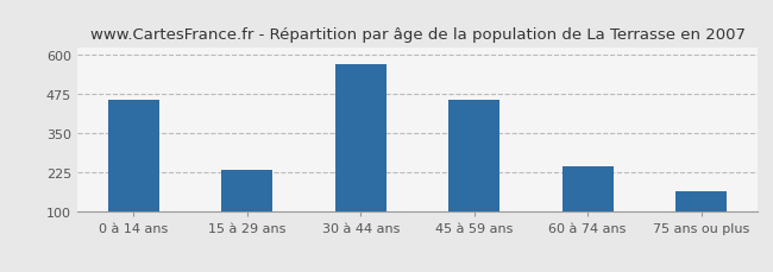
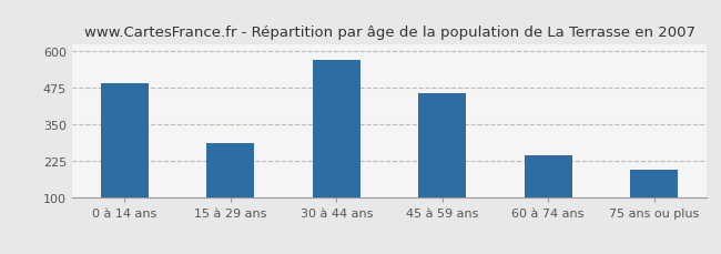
0 à 14 ans: 455 -> 490
15 à 29 ans: 235 -> 285
75 ans ou plus: 165 -> 195
